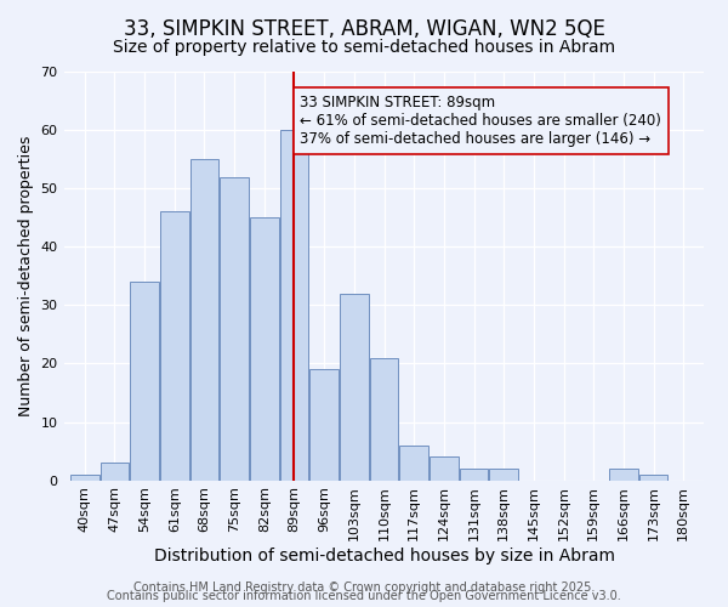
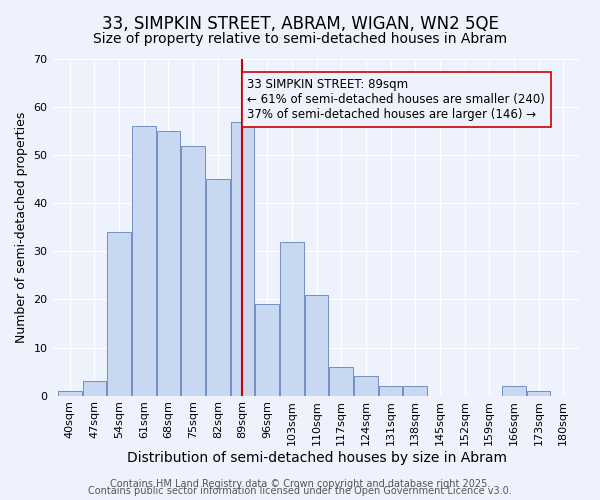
61sqm: 46 -> 56
89sqm: 60 -> 57
